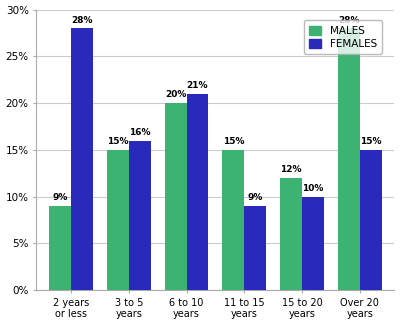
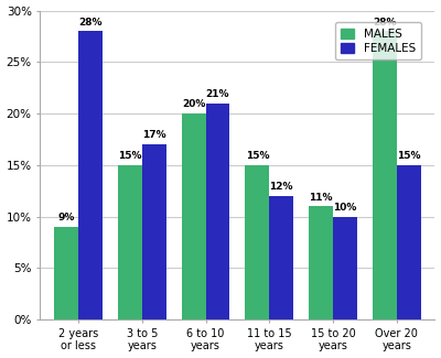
FEMALES/3 to 5 years: 16% -> 17%
FEMALES/11 to 15 years: 9% -> 12%
MALES/15 to 20 years: 12% -> 11%
